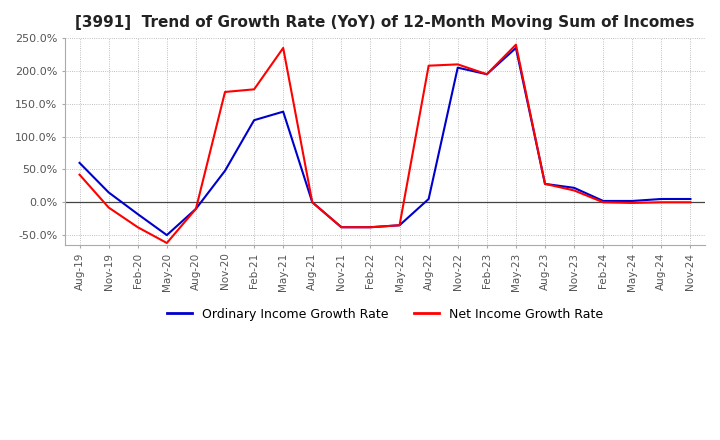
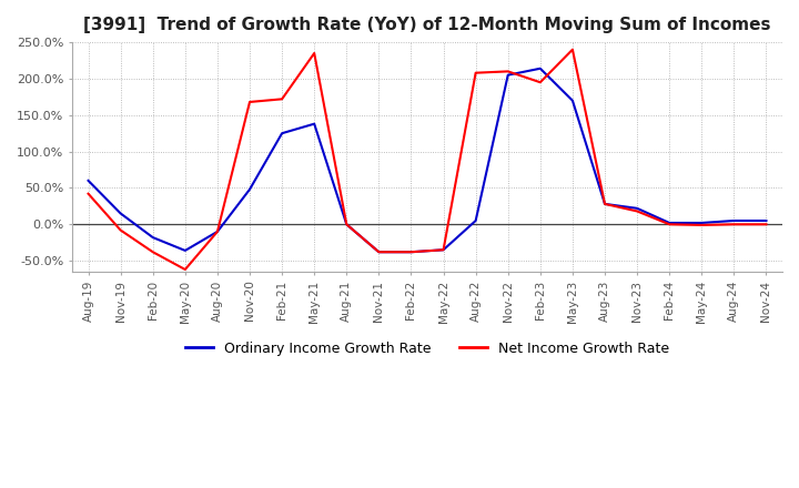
Ordinary Income Growth Rate/May-20: -50% -> -36%
Ordinary Income Growth Rate/Feb-23: 195% -> 214%
Ordinary Income Growth Rate/May-23: 235% -> 170%
